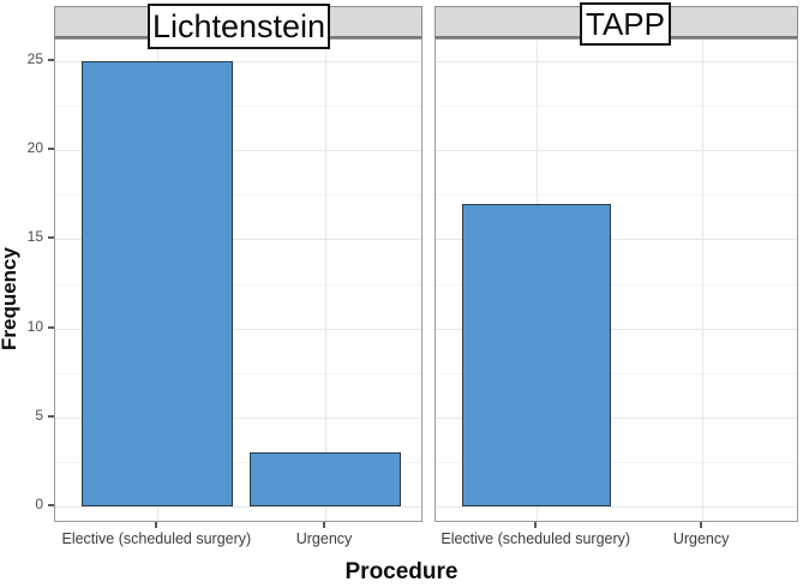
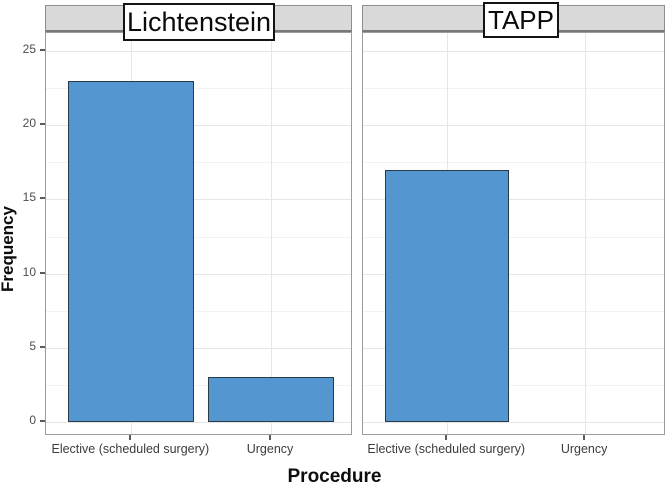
Lichtenstein/Elective (scheduled surgery): 25 -> 23
